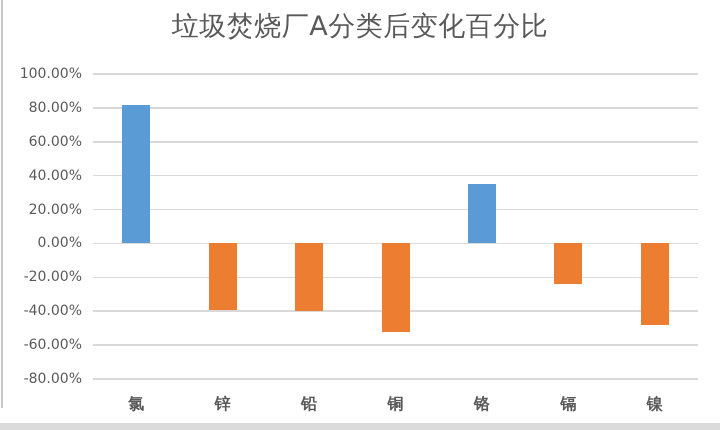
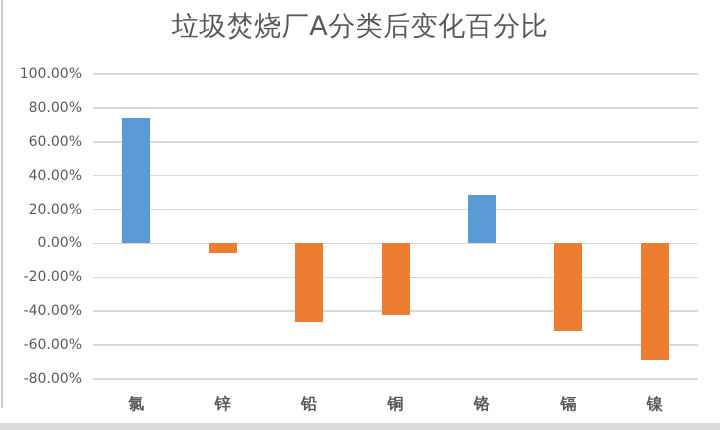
氯: 82% -> 74%
锌: -39% -> -6%
铅: -40% -> -46%
铜: -52% -> -42%
铬: 35% -> 29%
镉: -24% -> -52%
镍: -48% -> -69%
